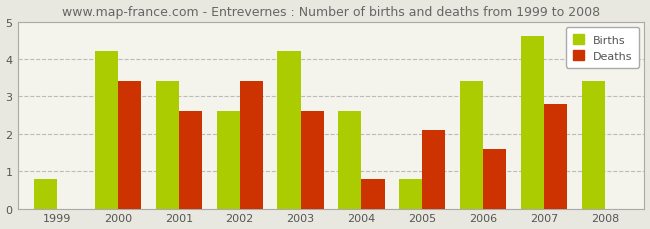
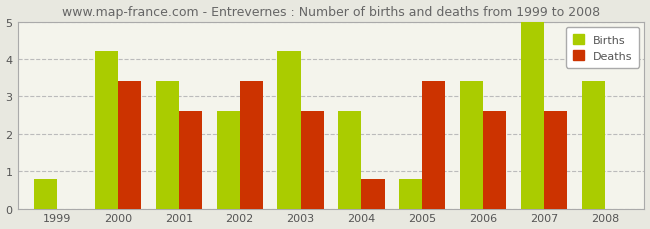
Deaths/2005: 2.1 -> 3.4
Deaths/2006: 1.6 -> 2.6
Births/2007: 4.6 -> 5.0
Deaths/2007: 2.8 -> 2.6
